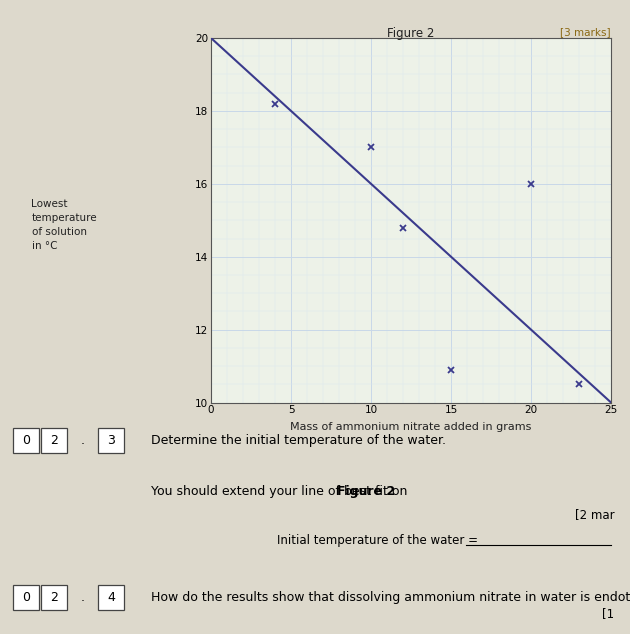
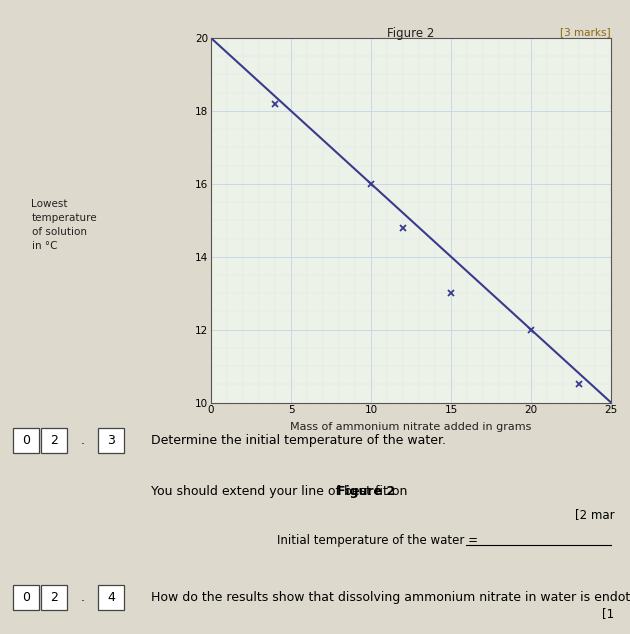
10: 17.0 -> 16.0
15: 10.9 -> 13.0
20: 16.0 -> 12.0
